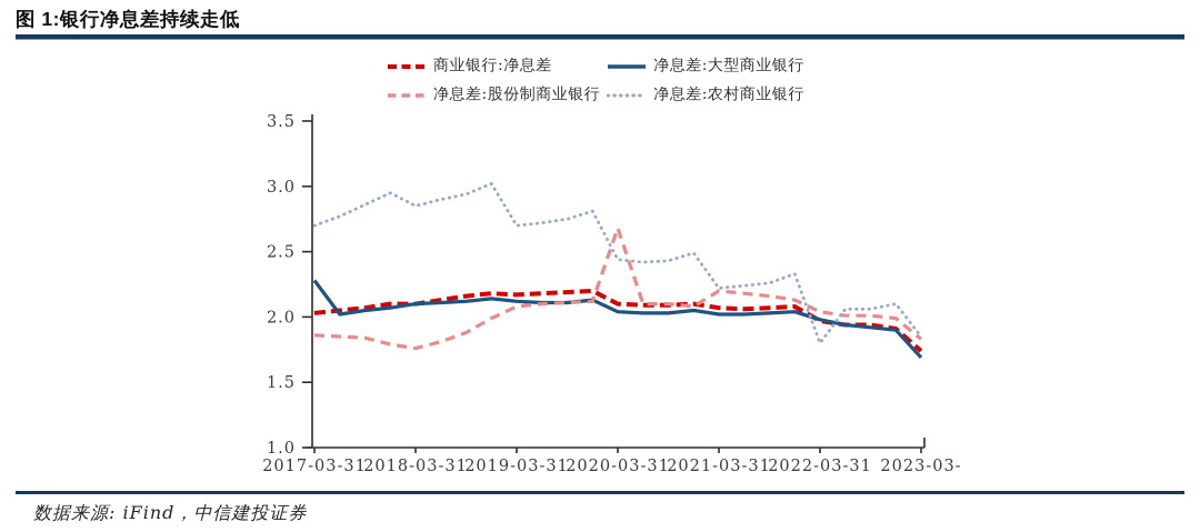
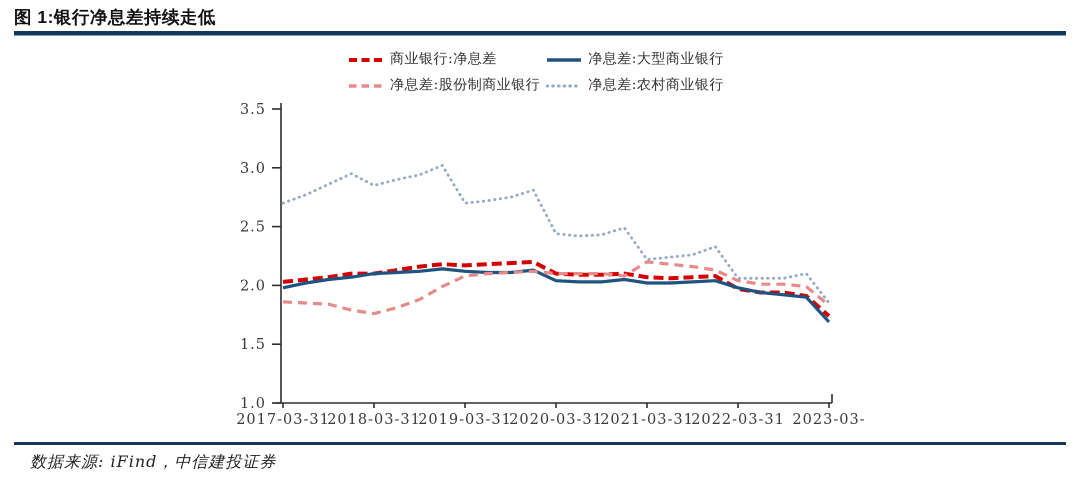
净息差:大型商业银行/2017-03-31: 2.28 -> 1.98
净息差:股份制商业银行/2020-03-31: 2.68 -> 2.10
净息差:农村商业银行/2022-03-31: 1.80 -> 2.06
